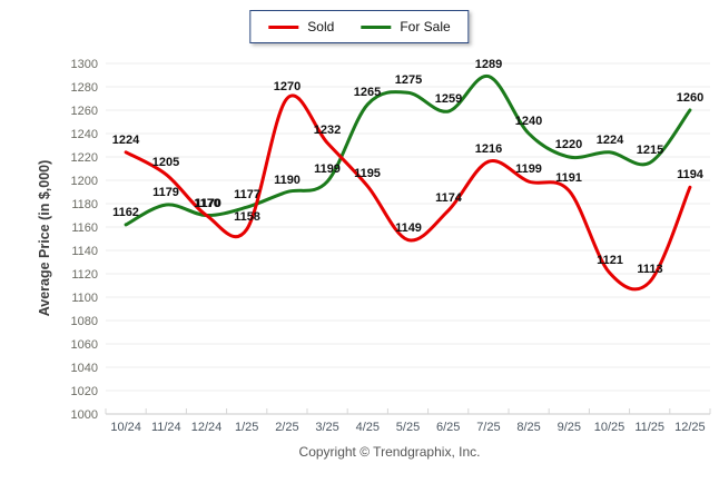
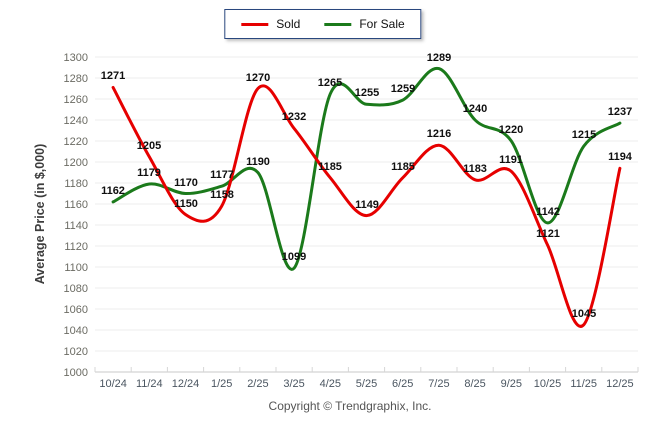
Sold/10/24: 1224 -> 1271
Sold/12/24: 1170 -> 1150
For Sale/3/25: 1199 -> 1099
Sold/4/25: 1195 -> 1185
For Sale/5/25: 1275 -> 1255
Sold/6/25: 1174 -> 1185
Sold/8/25: 1199 -> 1183
For Sale/10/25: 1224 -> 1142
Sold/11/25: 1113 -> 1045
For Sale/12/25: 1260 -> 1237
